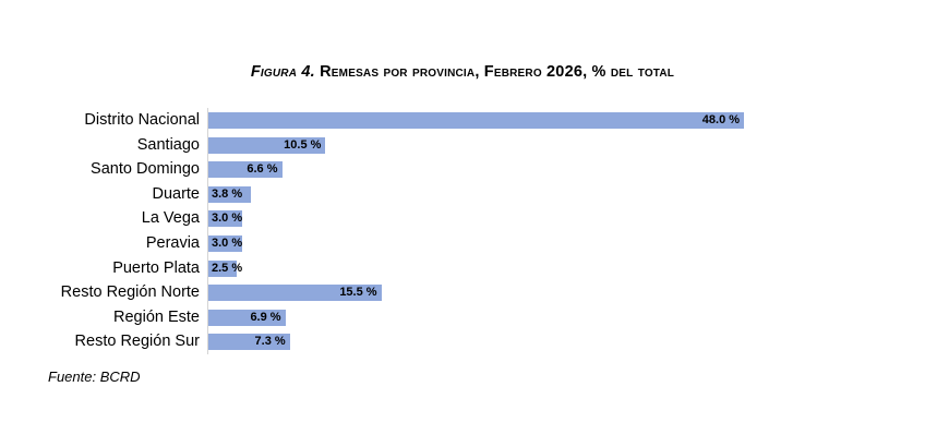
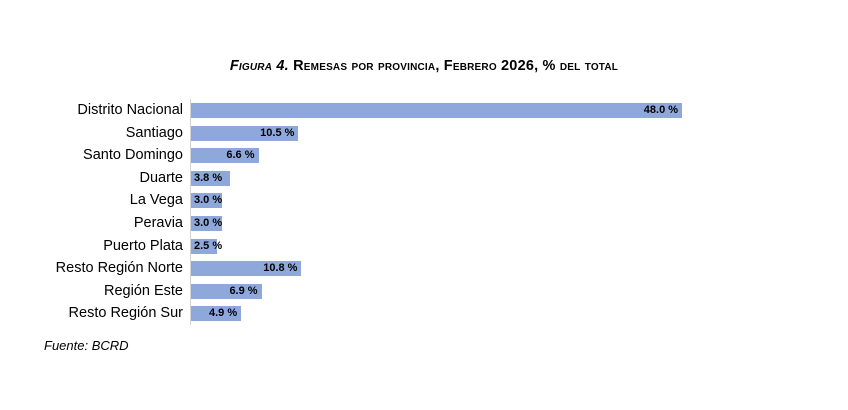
Resto Región Norte: 15.5 -> 10.8
Resto Región Sur: 7.3 -> 4.9
